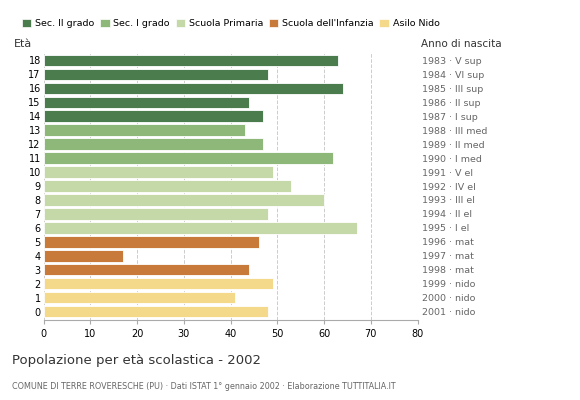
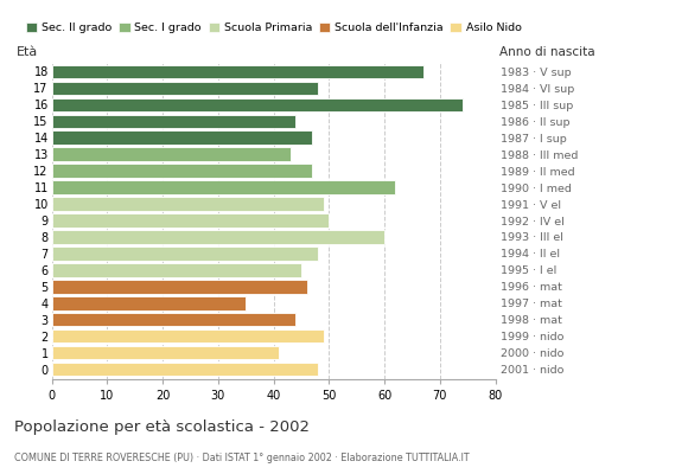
18: 63 -> 67
16: 64 -> 74
9: 53 -> 50
6: 67 -> 45
4: 17 -> 35
